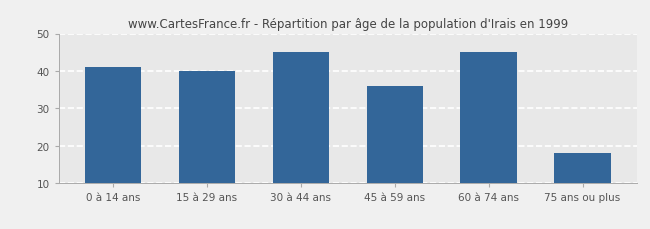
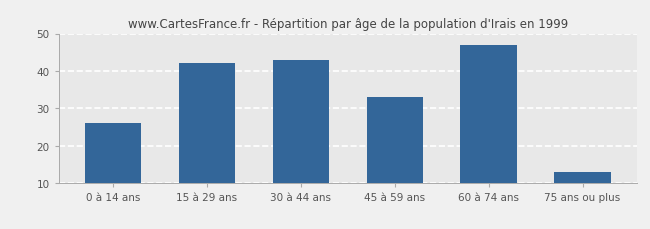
0 à 14 ans: 41 -> 26
15 à 29 ans: 40 -> 42
30 à 44 ans: 45 -> 43
45 à 59 ans: 36 -> 33
60 à 74 ans: 45 -> 47
75 ans ou plus: 18 -> 13
